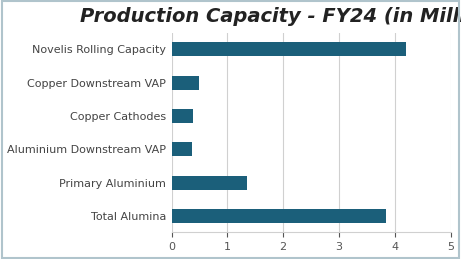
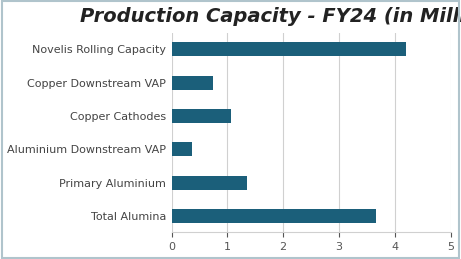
Copper Downstream VAP: 0.50 -> 0.74
Copper Cathodes: 0.38 -> 1.06
Total Alumina: 3.85 -> 3.66
